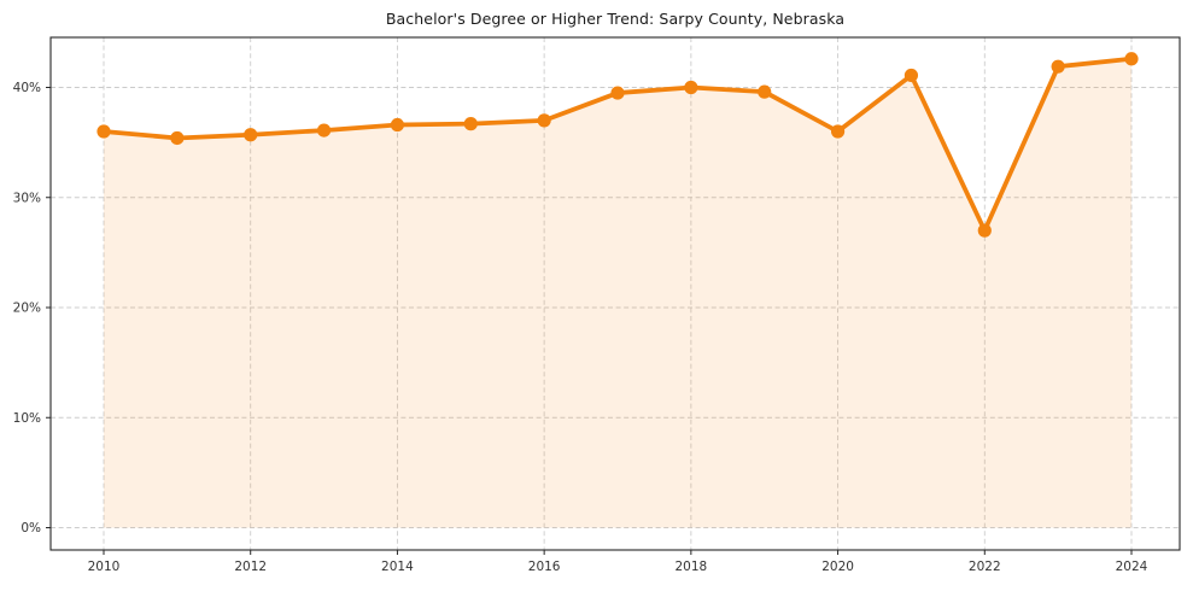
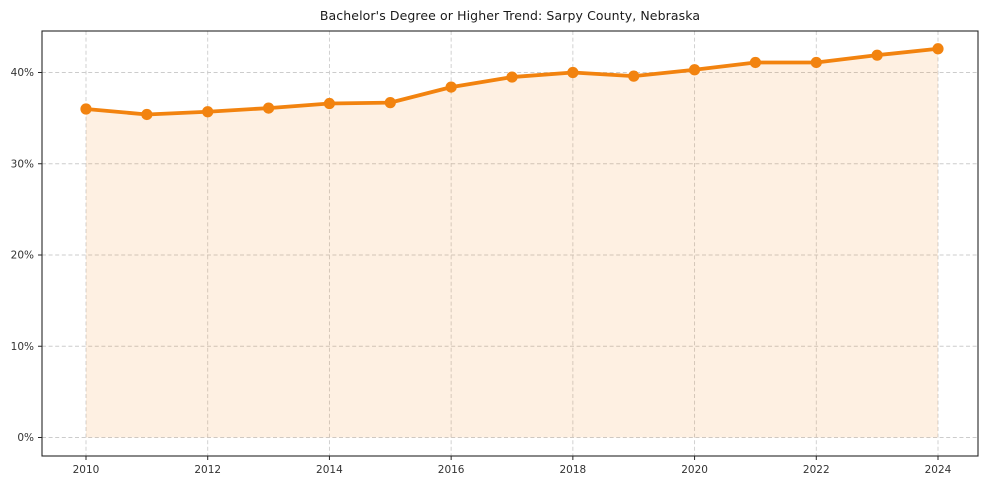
2016: 37% -> 38%
2020: 36% -> 40%
2022: 27% -> 41%
